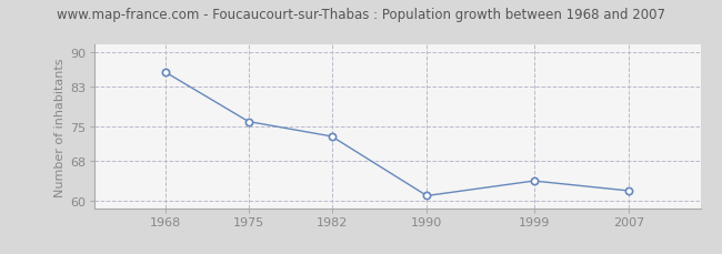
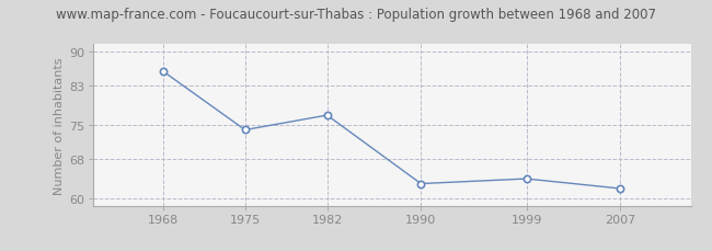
1975: 76 -> 74
1982: 73 -> 77
1990: 61 -> 63
